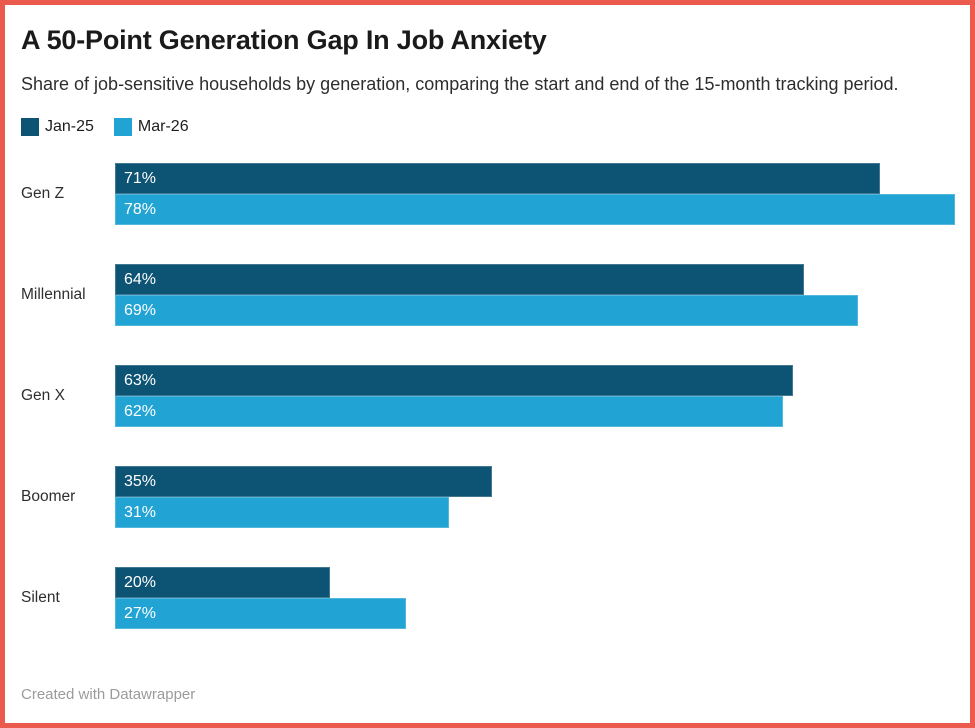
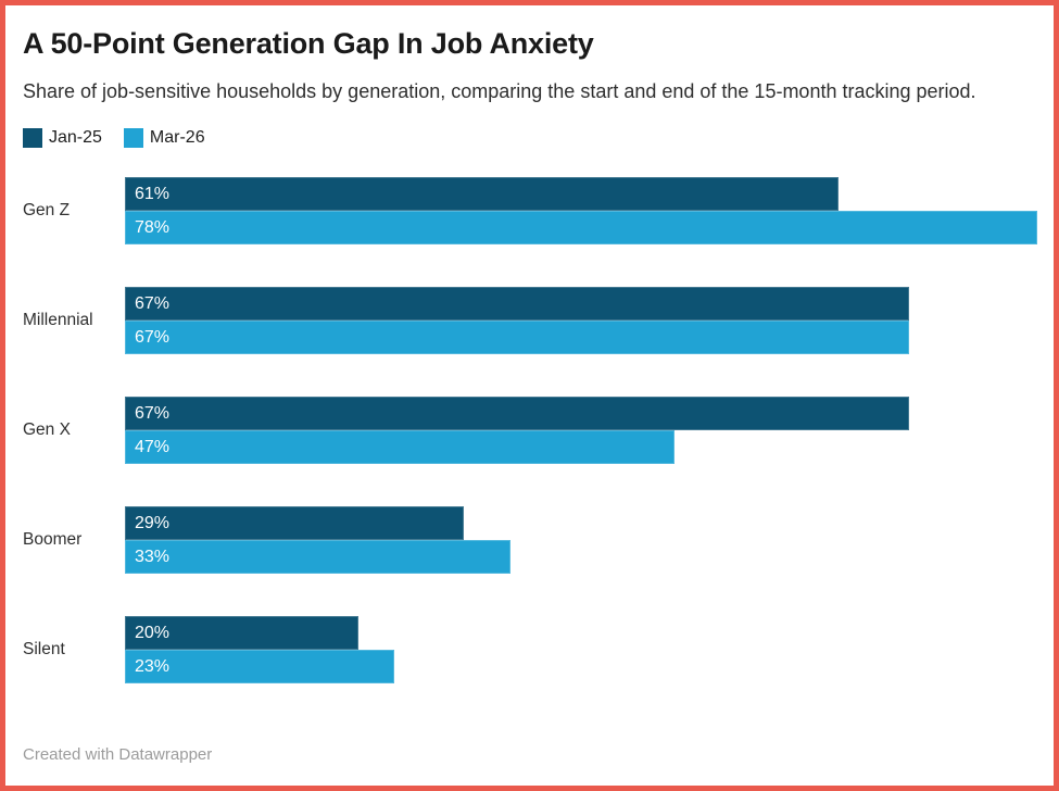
Jan-25/Gen Z: 71% -> 61%
Jan-25/Millennial: 64% -> 67%
Mar-26/Millennial: 69% -> 67%
Jan-25/Gen X: 63% -> 67%
Mar-26/Gen X: 62% -> 47%
Jan-25/Boomer: 35% -> 29%
Mar-26/Boomer: 31% -> 33%
Mar-26/Silent: 27% -> 23%
